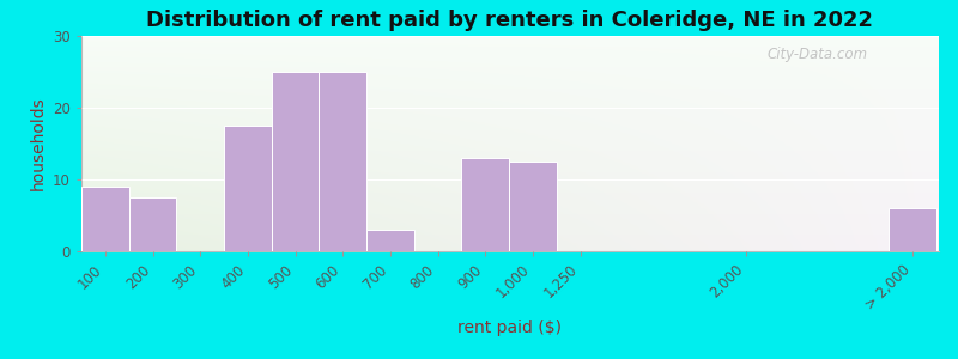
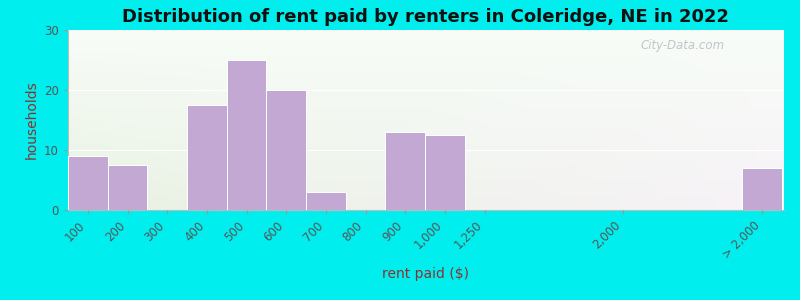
600: 25.0 -> 20.0
> 2,000: 6.0 -> 7.0
